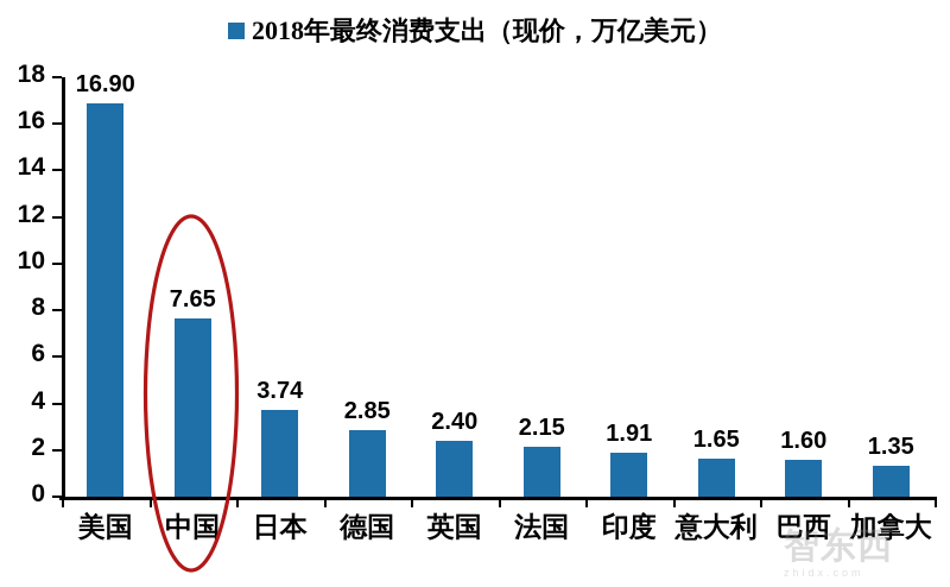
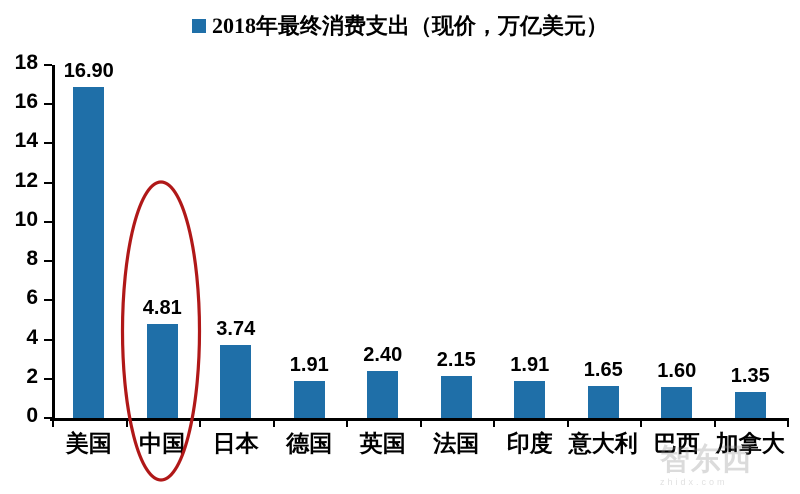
中国: 7.65 -> 4.81
德国: 2.85 -> 1.91
